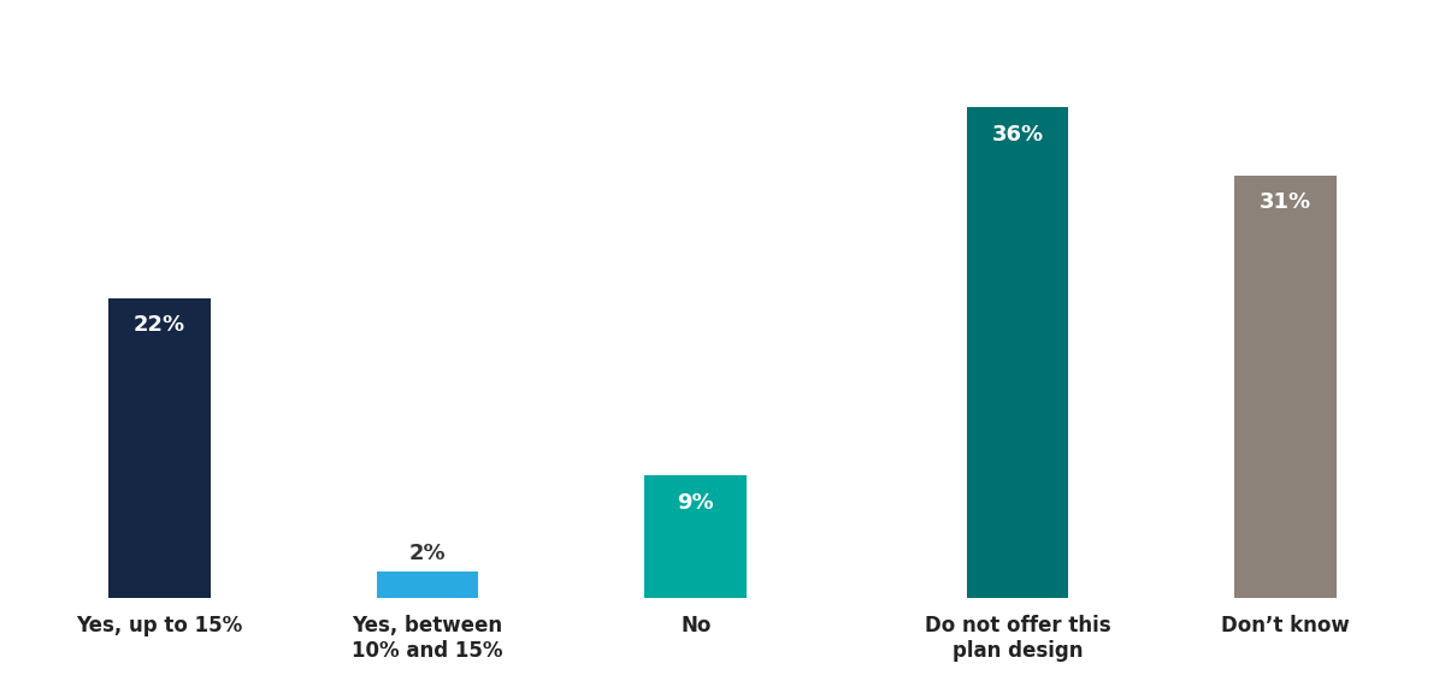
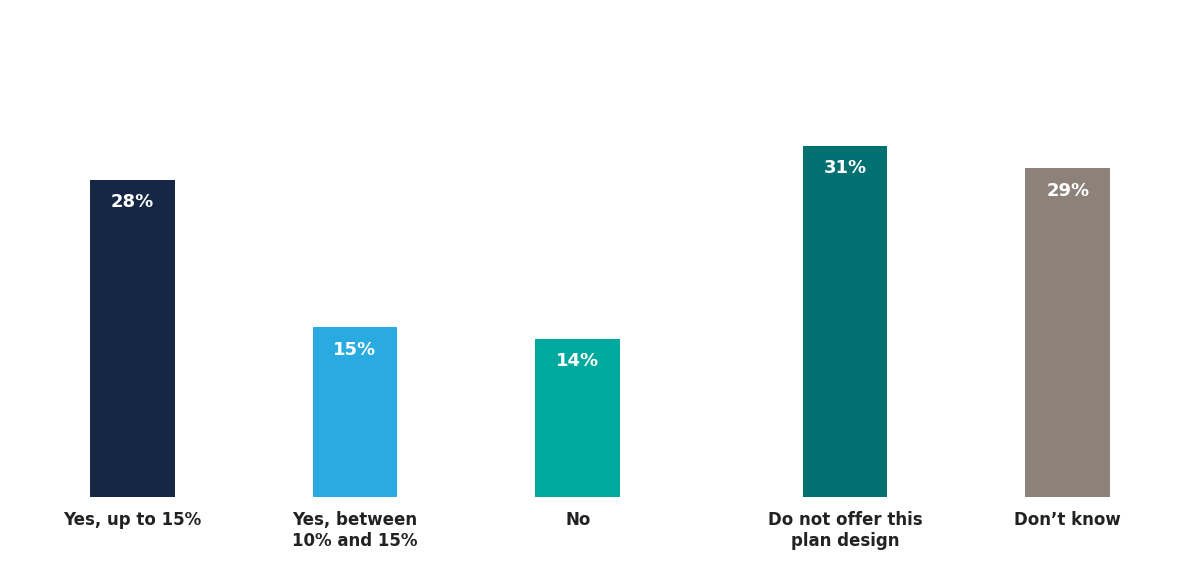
Yes, up to 15%: 22% -> 28%
Yes, between 10% and 15%: 2% -> 15%
No: 9% -> 14%
Do not offer this plan design: 36% -> 31%
Don’t know: 31% -> 29%
